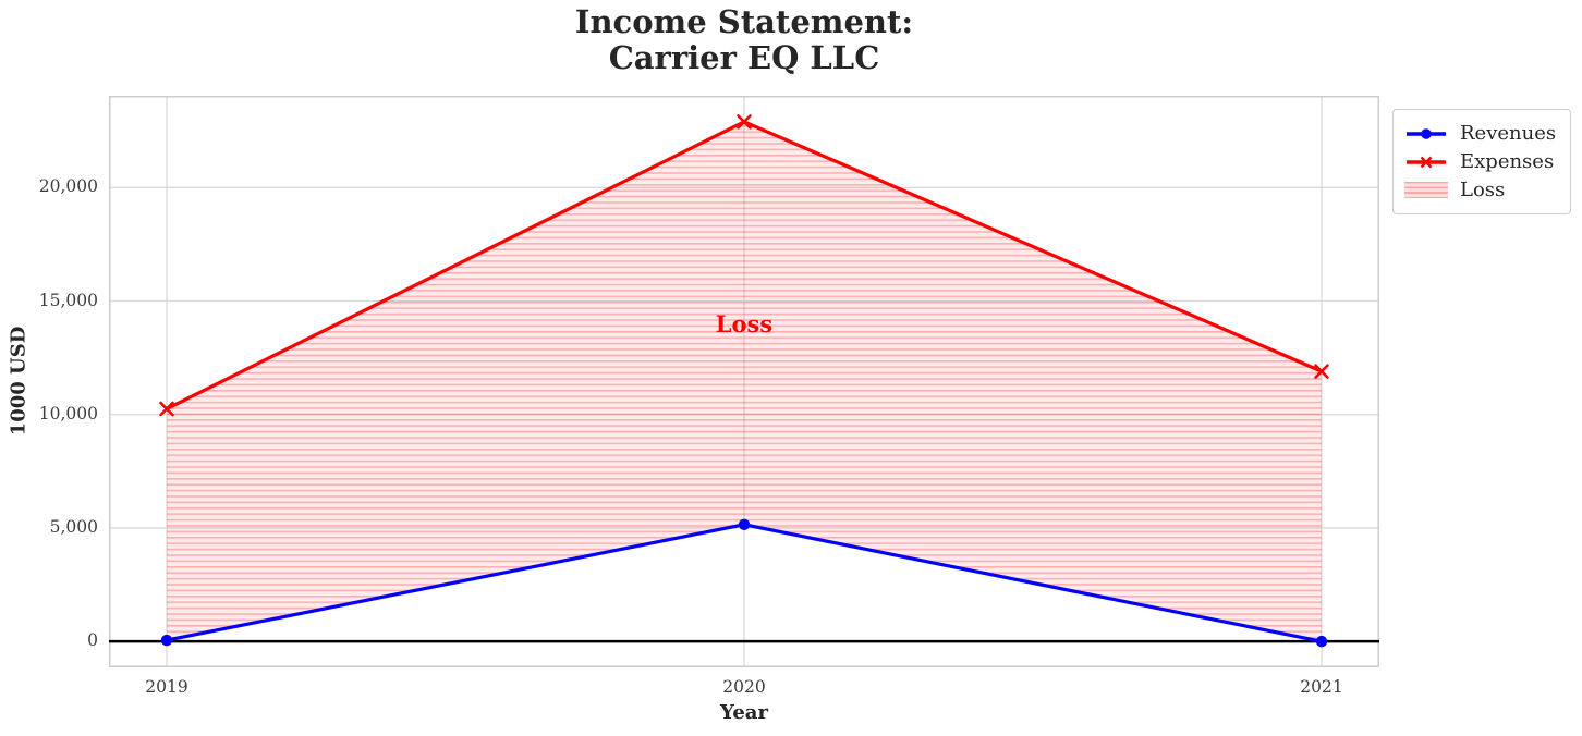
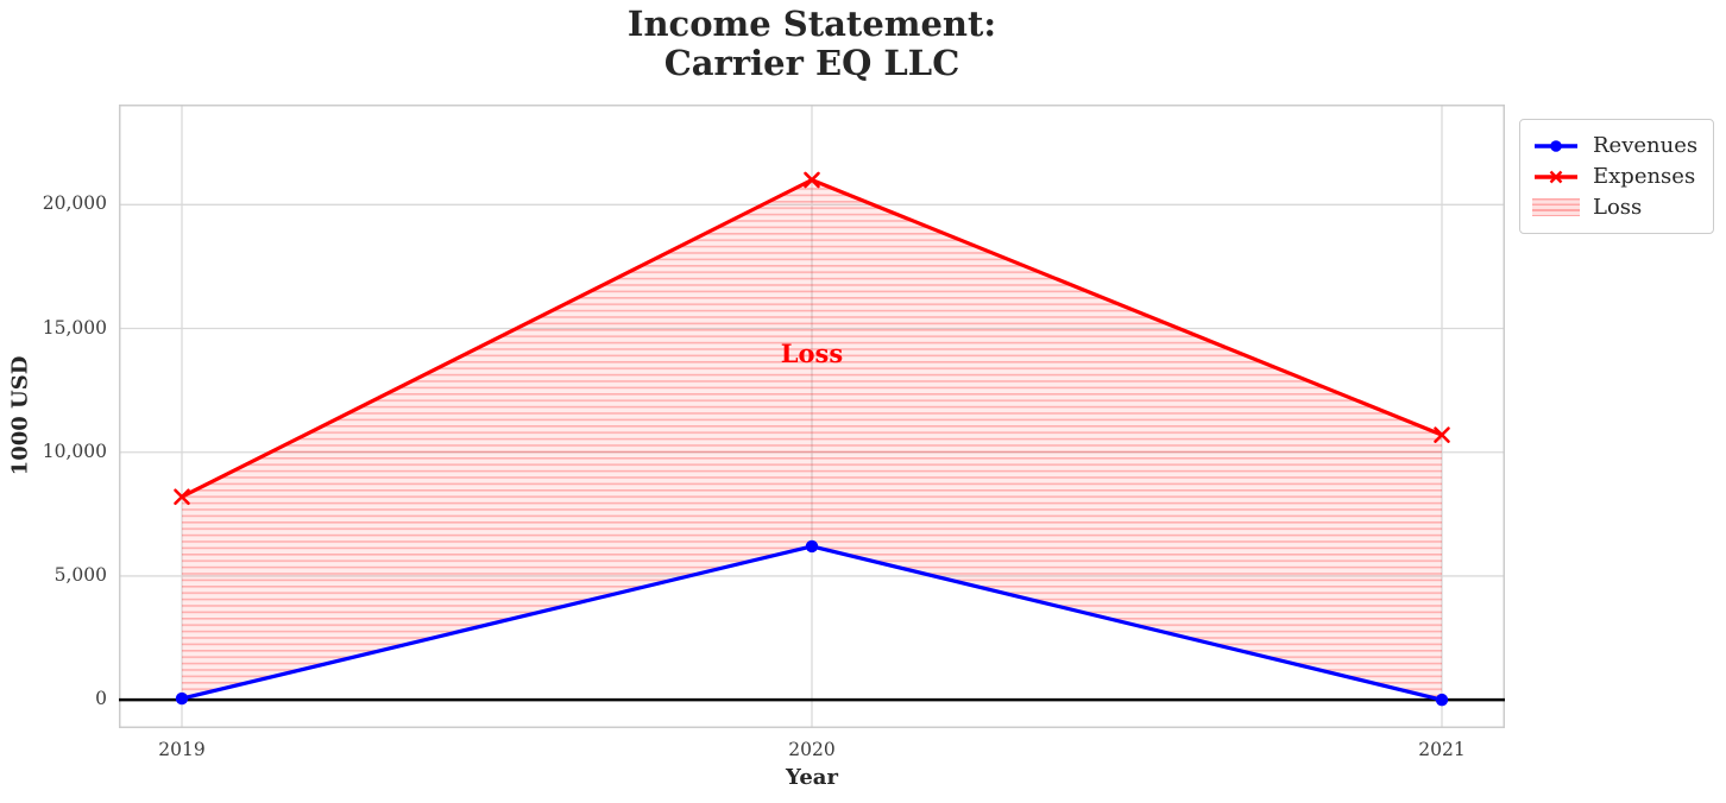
Expenses/2019: 10200 -> 8200
Revenues/2020: 5200 -> 6200
Expenses/2020: 22900 -> 21000
Expenses/2021: 11900 -> 10700
